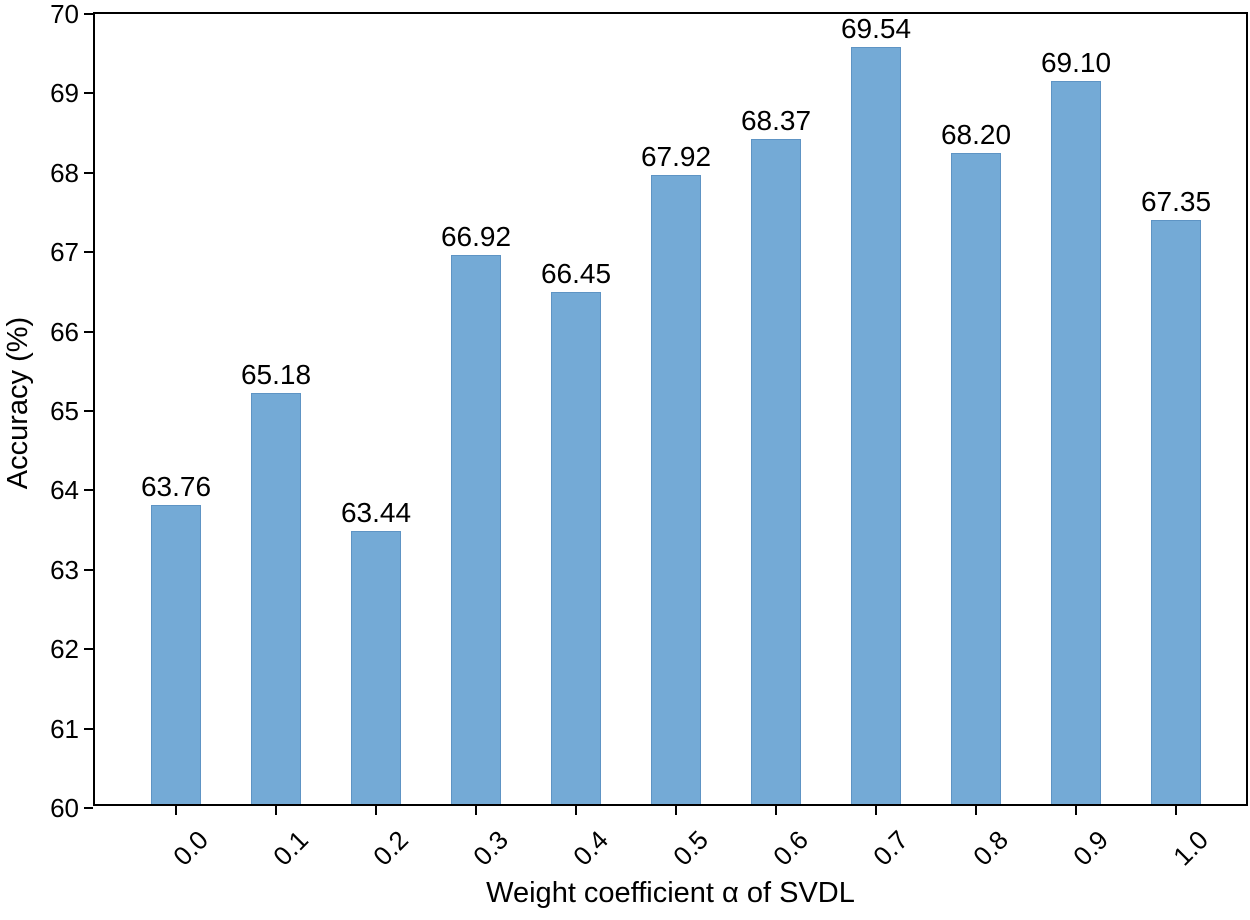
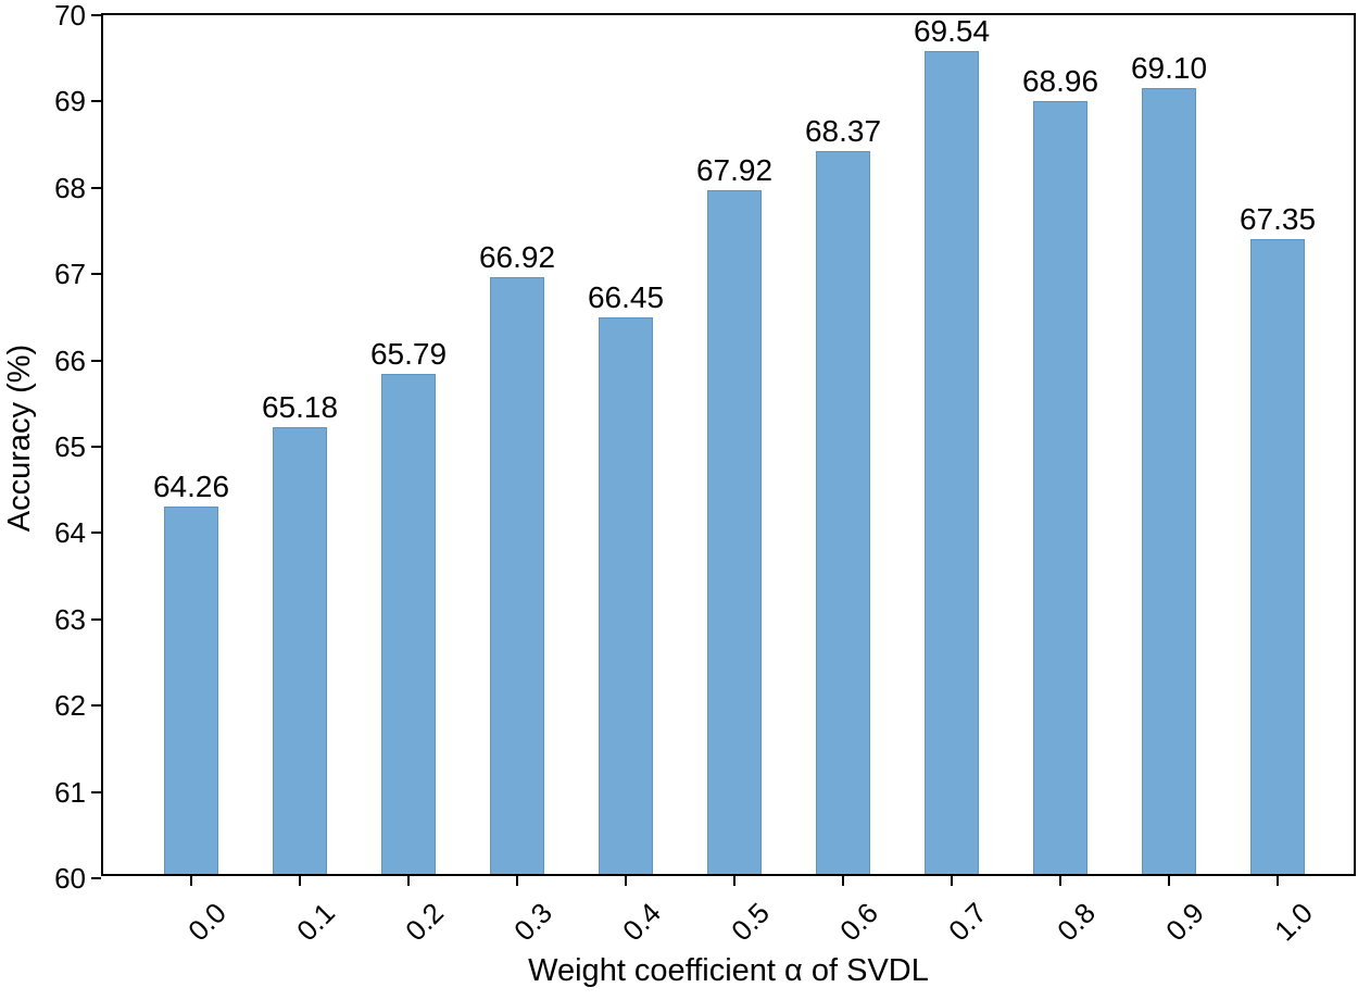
0.0: 63.76 -> 64.26
0.2: 63.44 -> 65.79
0.8: 68.20 -> 68.96
